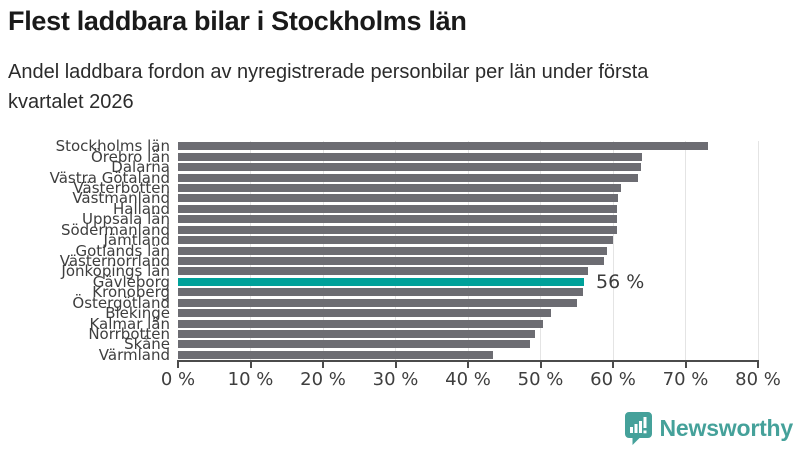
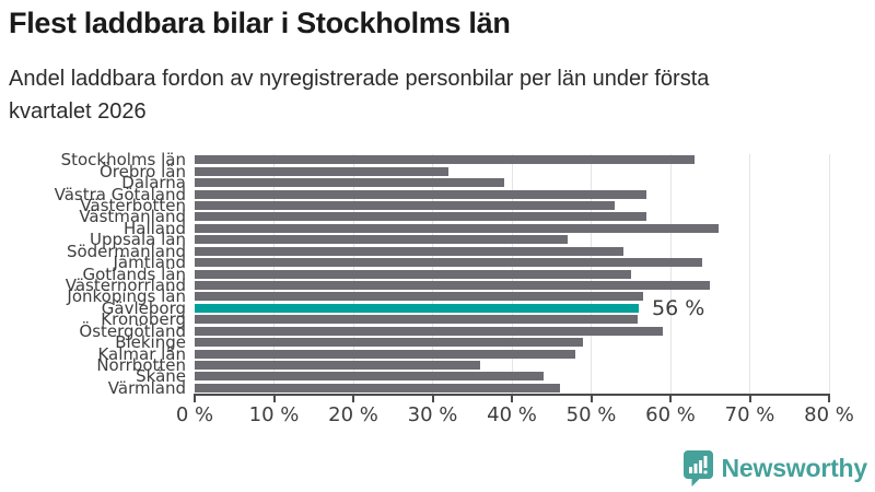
Stockholms län: 73% -> 63%
Örebro län: 64% -> 32%
Dalarna: 64% -> 39%
Västra Götaland: 64% -> 57%
Västerbotten: 61% -> 53%
Västmanland: 61% -> 57%
Halland: 61% -> 66%
Uppsala län: 61% -> 47%
Södermanland: 60% -> 54%
Jämtland: 60% -> 64%
Gotlands län: 59% -> 55%
Västernorrland: 59% -> 65%
Östergötland: 55% -> 59%
Blekinge: 51% -> 49%
Kalmar län: 50% -> 48%
Norrbotten: 49% -> 36%
Skåne: 49% -> 44%
Värmland: 43% -> 46%
